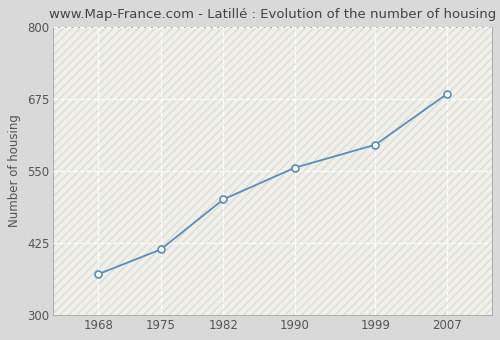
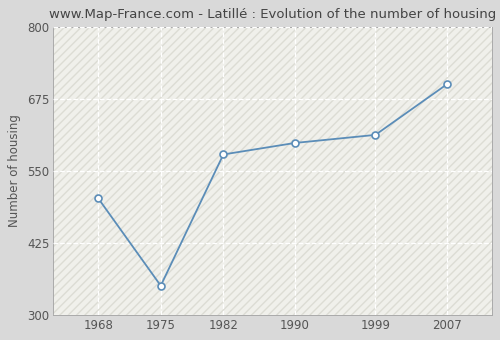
1968: 370 -> 502
1975: 413 -> 350
1982: 500 -> 578
1990: 555 -> 598
1999: 595 -> 612
2007: 683 -> 700
